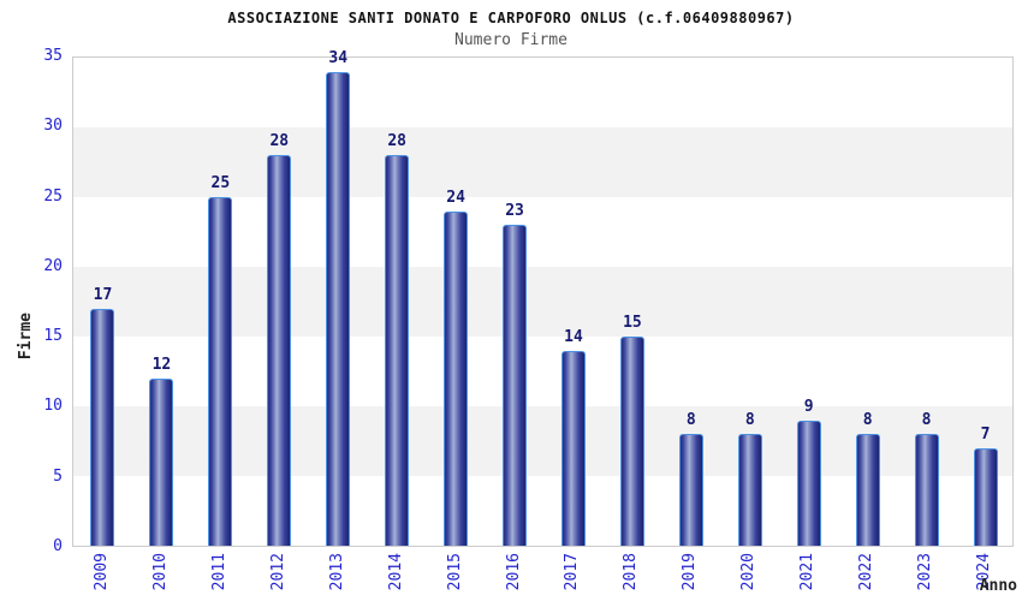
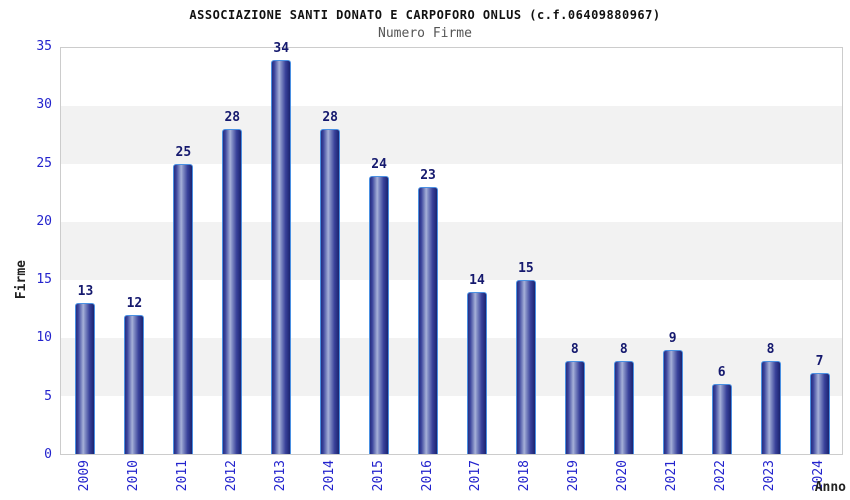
2009: 17 -> 13
2022: 8 -> 6
